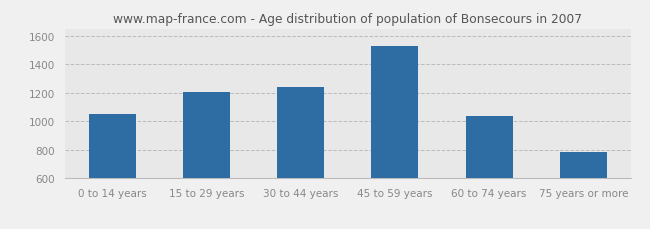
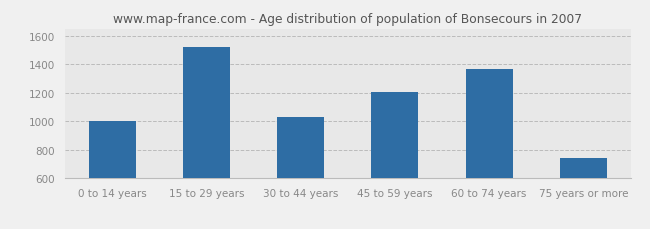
0 to 14 years: 1050 -> 1000
15 to 29 years: 1210 -> 1520
30 to 44 years: 1240 -> 1030
45 to 59 years: 1530 -> 1210
60 to 74 years: 1040 -> 1370
75 years or more: 780 -> 740
